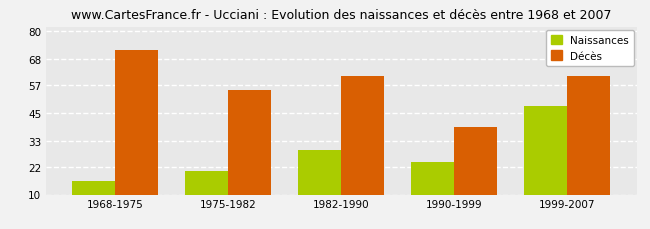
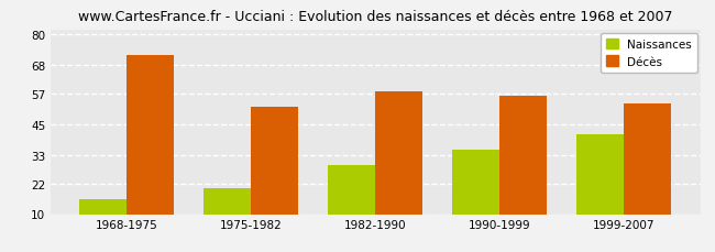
Décès/1975-1982: 55 -> 52
Décès/1982-1990: 61 -> 58
Naissances/1990-1999: 24 -> 35
Décès/1990-1999: 39 -> 56
Naissances/1999-2007: 48 -> 41
Décès/1999-2007: 61 -> 53
